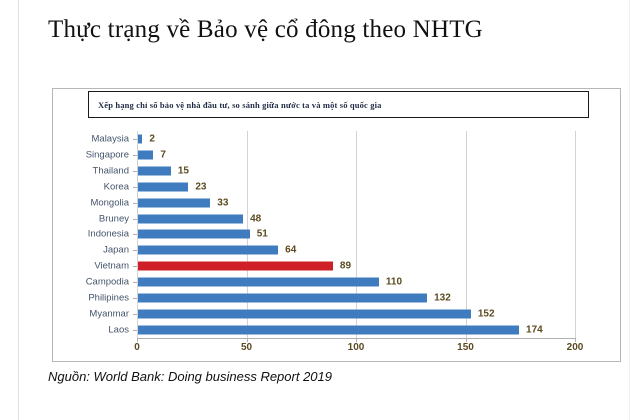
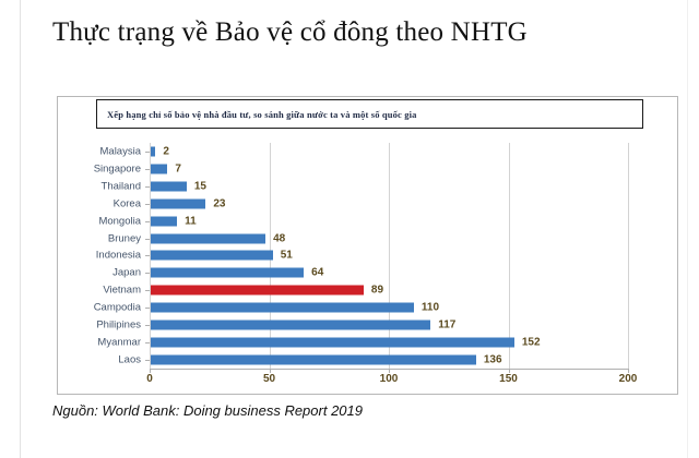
Mongolia: 33 -> 11
Philipines: 132 -> 117
Laos: 174 -> 136
